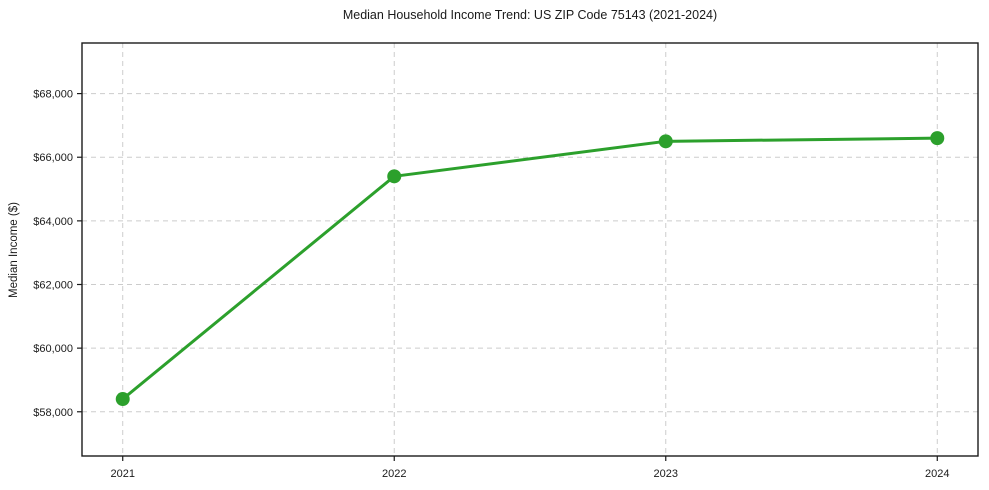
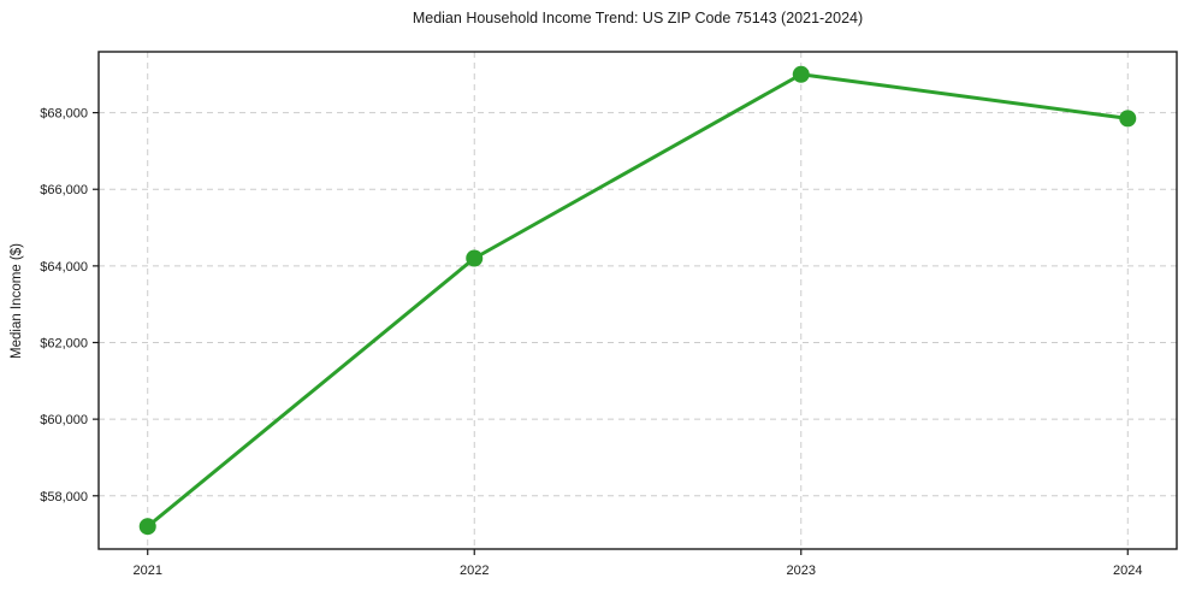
2021: $58400 -> $57200
2022: $65400 -> $64200
2023: $66500 -> $69000
2024: $66600 -> $67800
